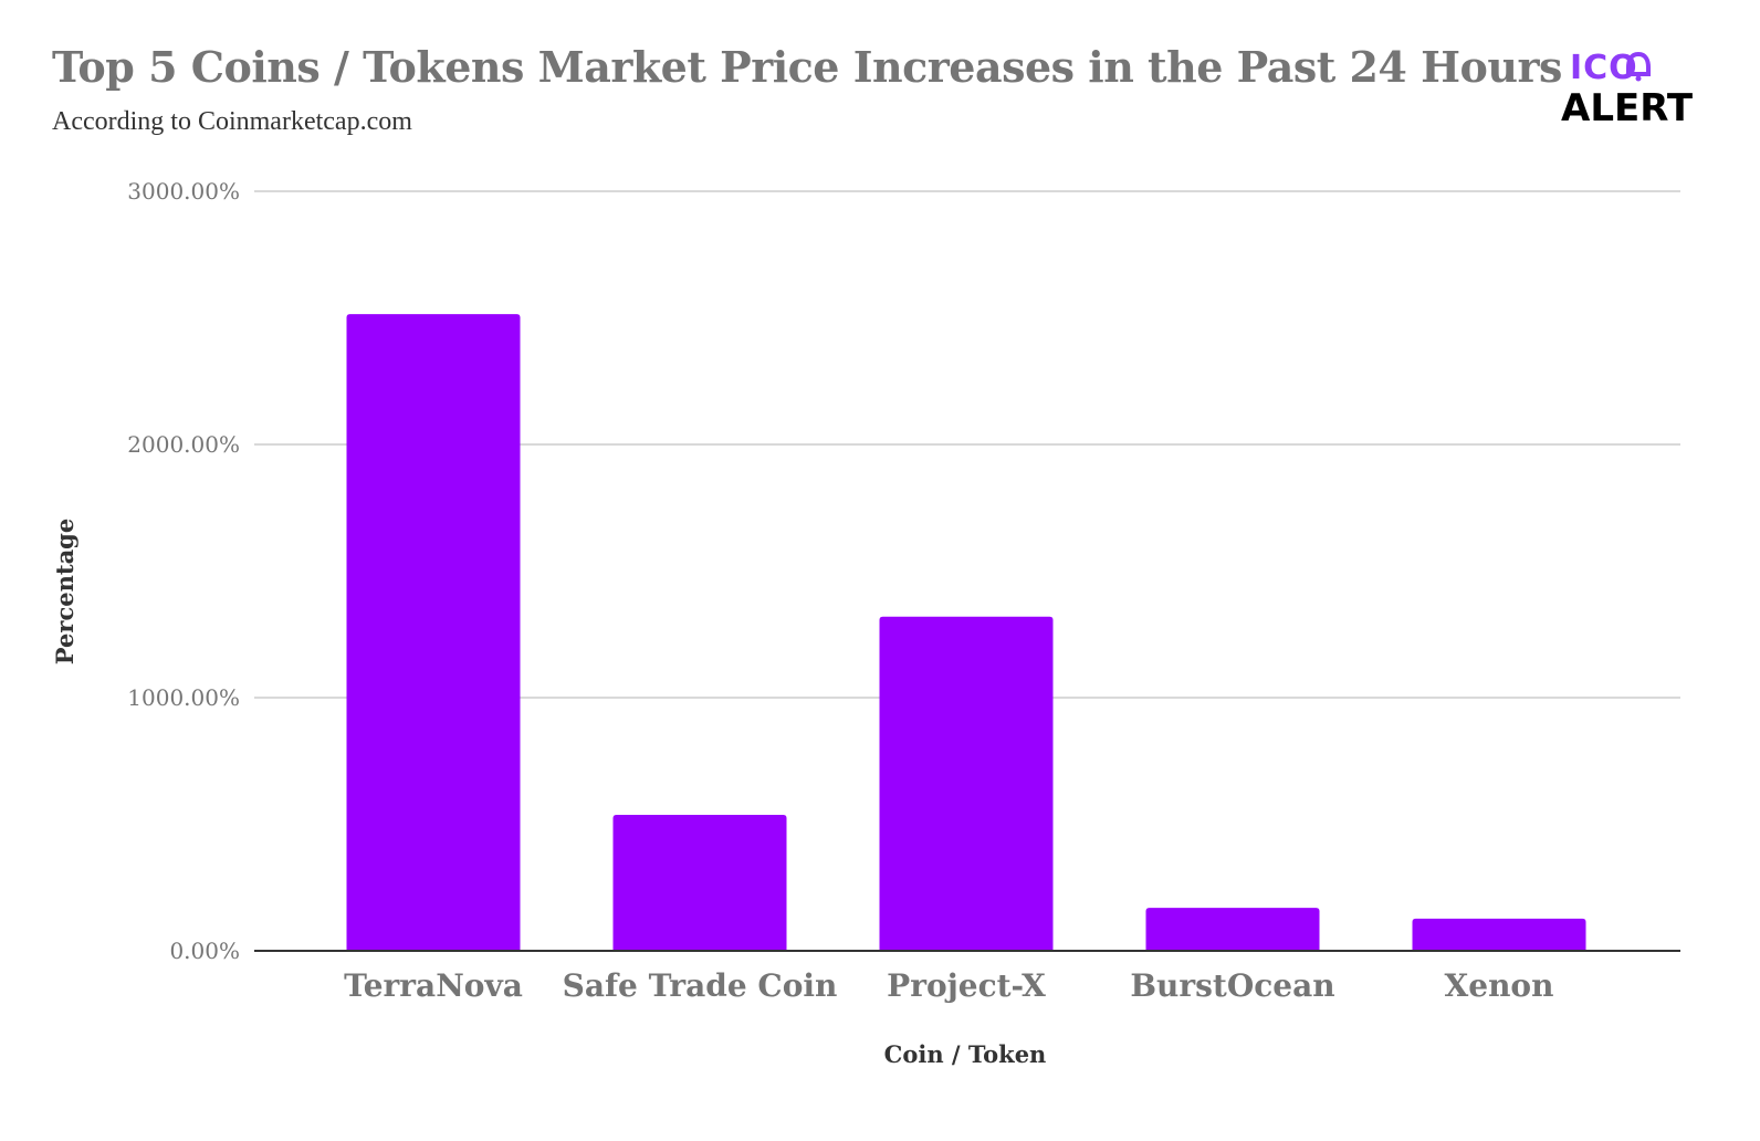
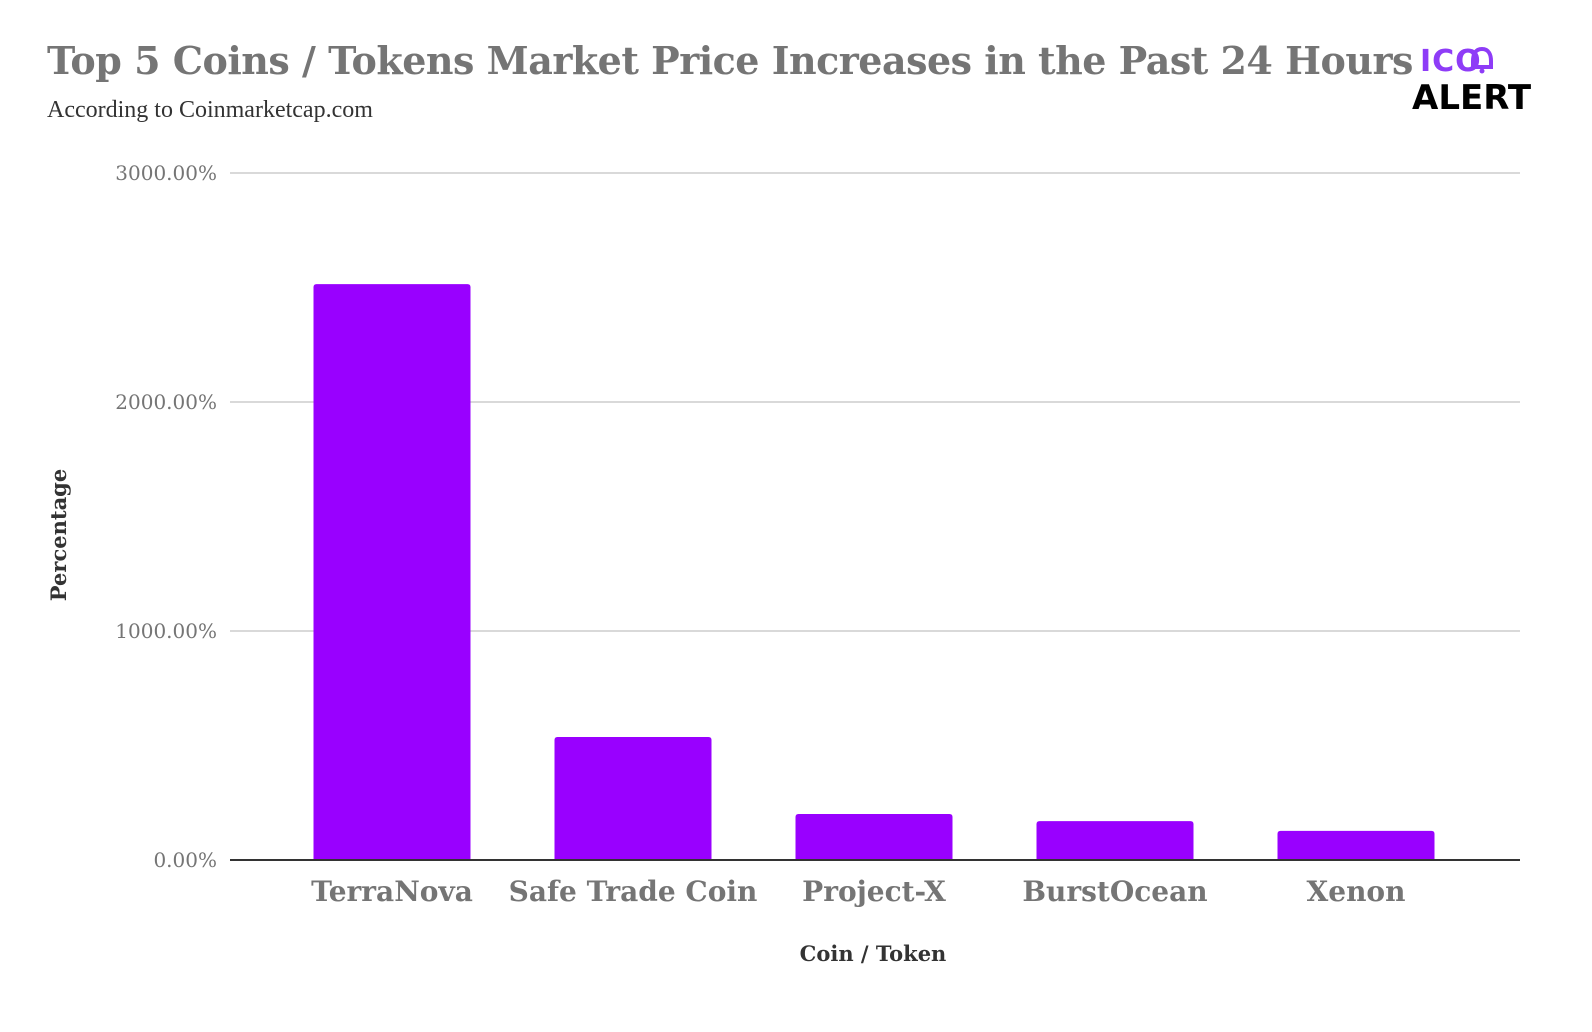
Project-X: 1320% -> 200%
